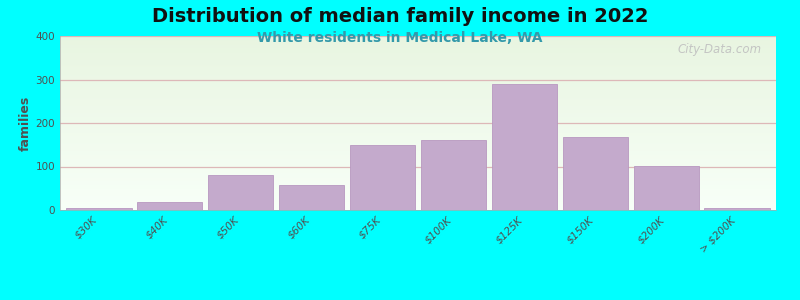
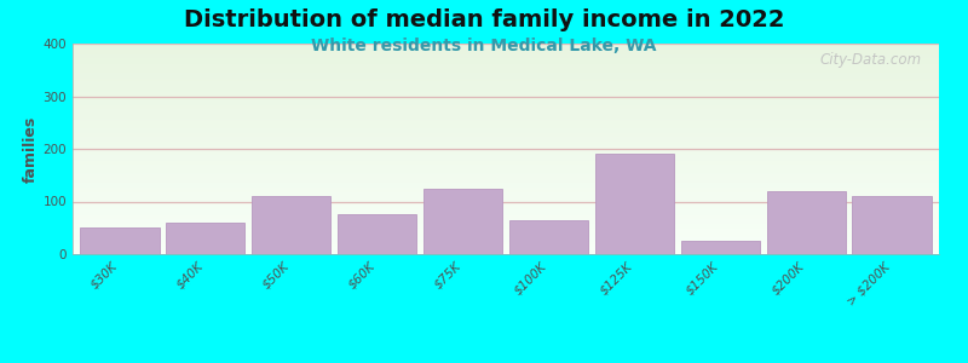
$30K: 5 -> 50
$40K: 18 -> 60
$50K: 80 -> 110
$60K: 58 -> 75
$75K: 150 -> 125
$100K: 162 -> 65
$125K: 290 -> 190
$150K: 168 -> 25
$200K: 102 -> 120
> $200K: 5 -> 110
